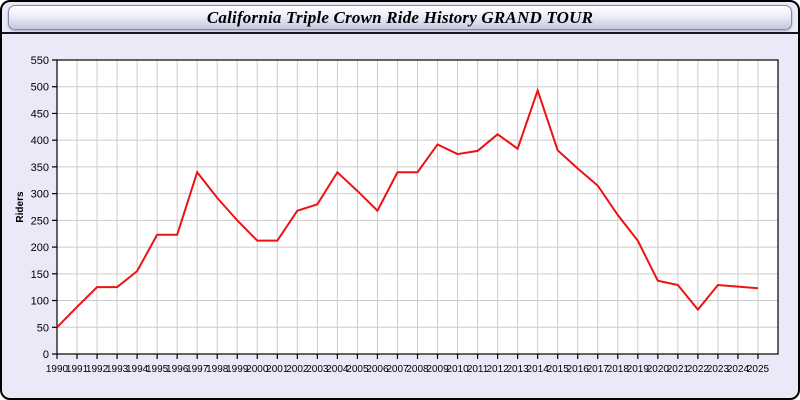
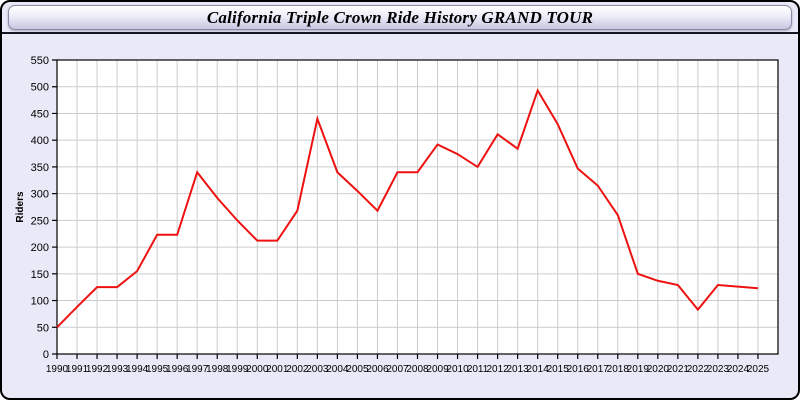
2003: 280 -> 440
2011: 380 -> 350
2015: 380 -> 430
2019: 210 -> 150
